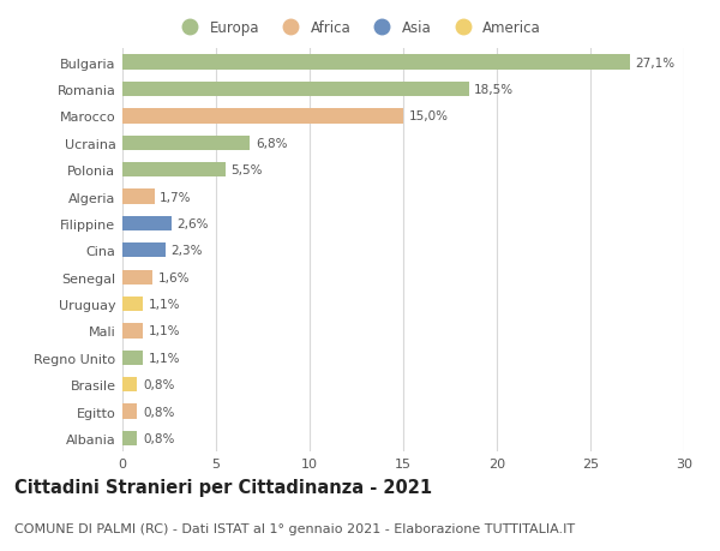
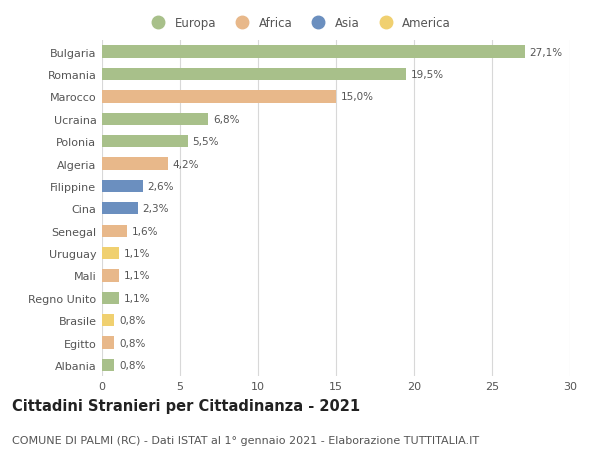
Romania: 18,5% -> 19,5%
Algeria: 1,7% -> 4,2%
